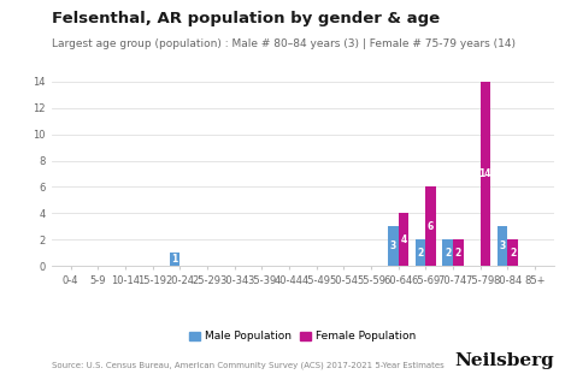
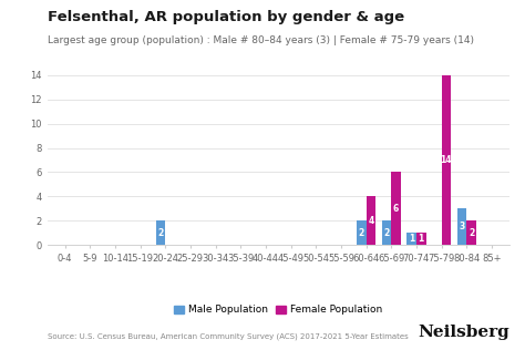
Male Population/20-24: 1 -> 2
Male Population/60-64: 3 -> 2
Male Population/70-74: 2 -> 1
Female Population/70-74: 2 -> 1
